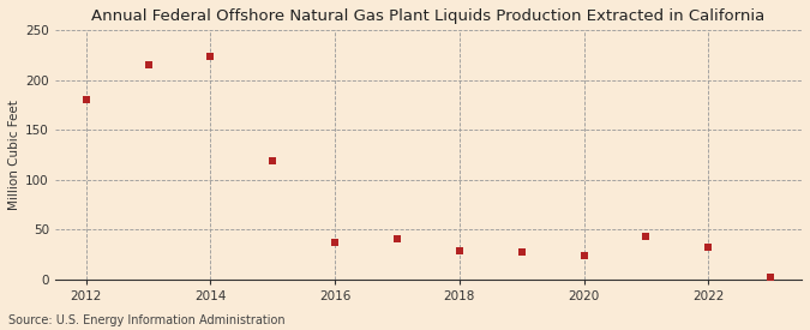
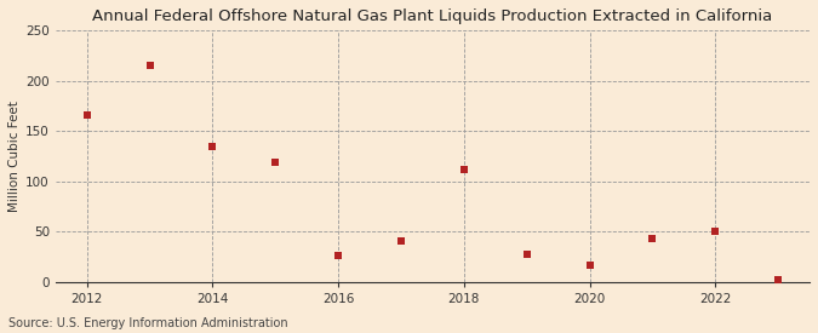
2012: 180 -> 166
2014: 224 -> 134
2016: 37 -> 26
2018: 28 -> 112
2020: 24 -> 16
2022: 32 -> 50
